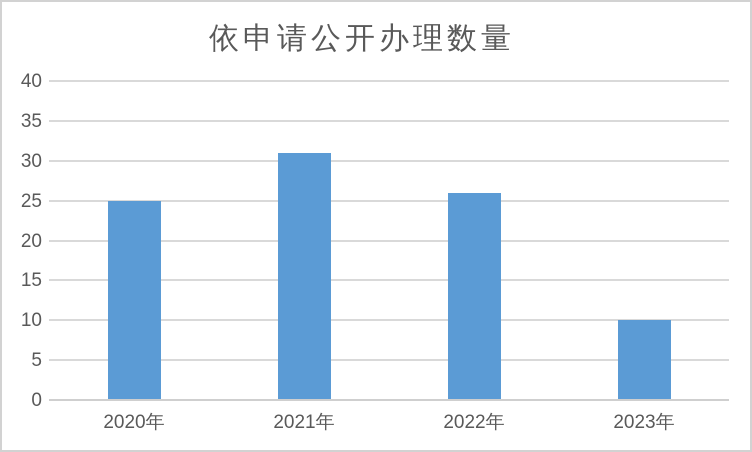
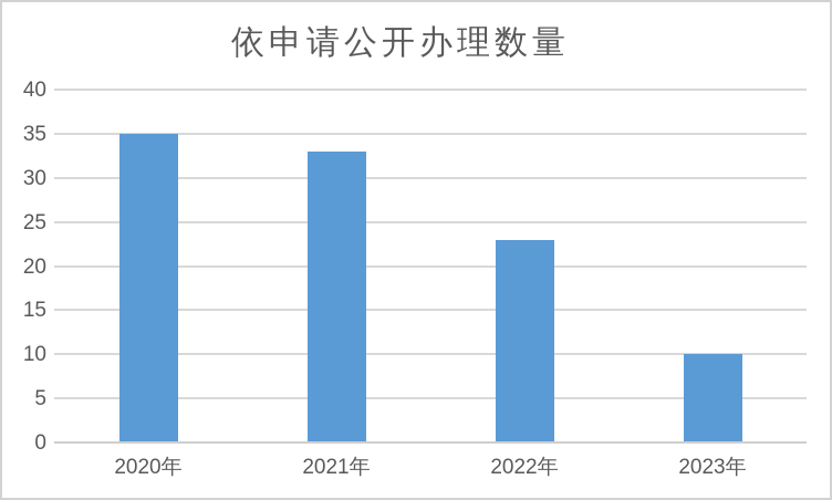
2020年: 25 -> 35
2021年: 31 -> 33
2022年: 26 -> 23
